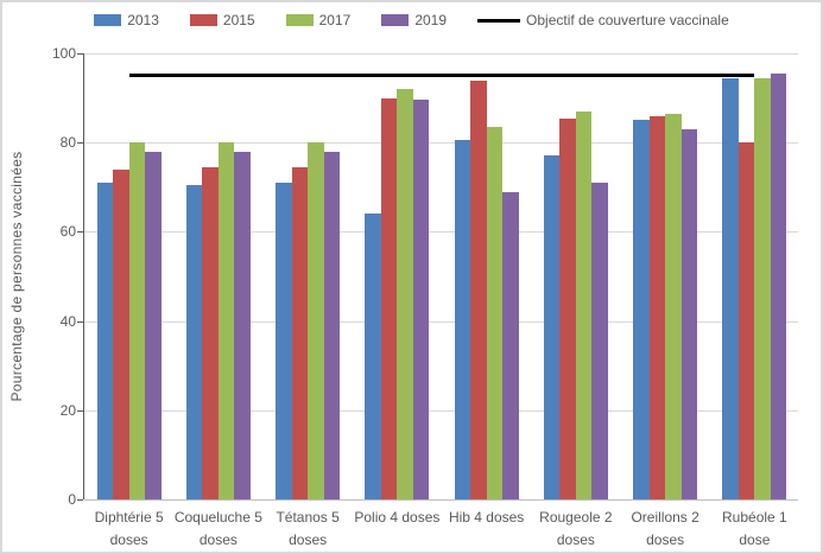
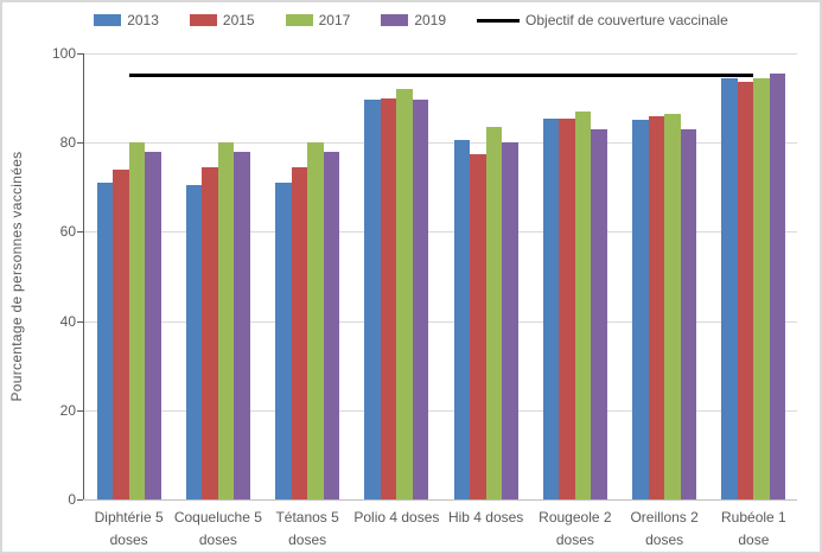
2013/Polio 4 doses: 64 -> 90
2015/Hib 4 doses: 94 -> 78
2019/Hib 4 doses: 69 -> 80
2013/Rougeole 2 doses: 77 -> 86
2019/Rougeole 2 doses: 71 -> 83
2015/Rubéole 1 dose: 80 -> 94
